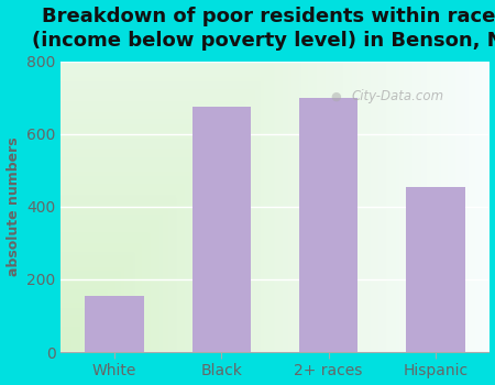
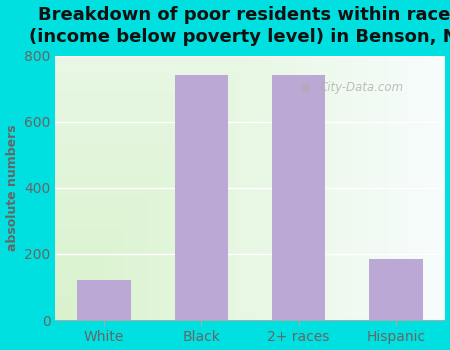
White: 155 -> 120
Black: 675 -> 740
2+ races: 700 -> 740
Hispanic: 455 -> 185
